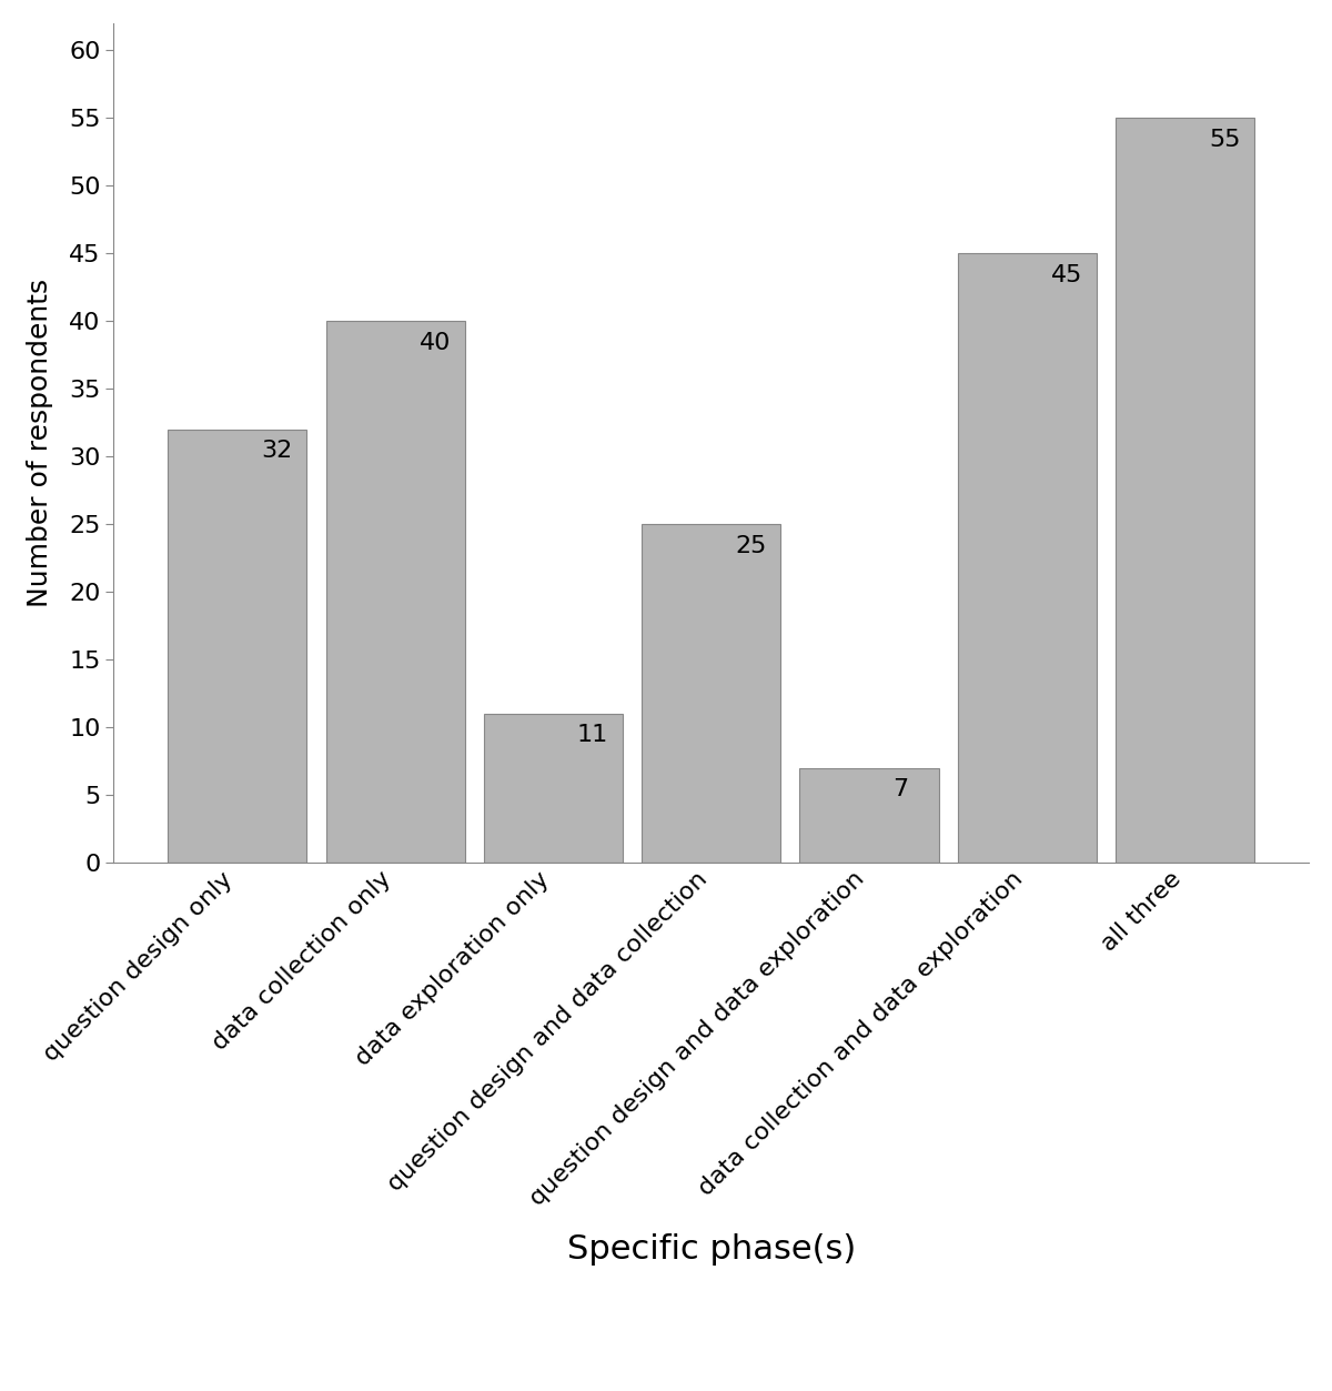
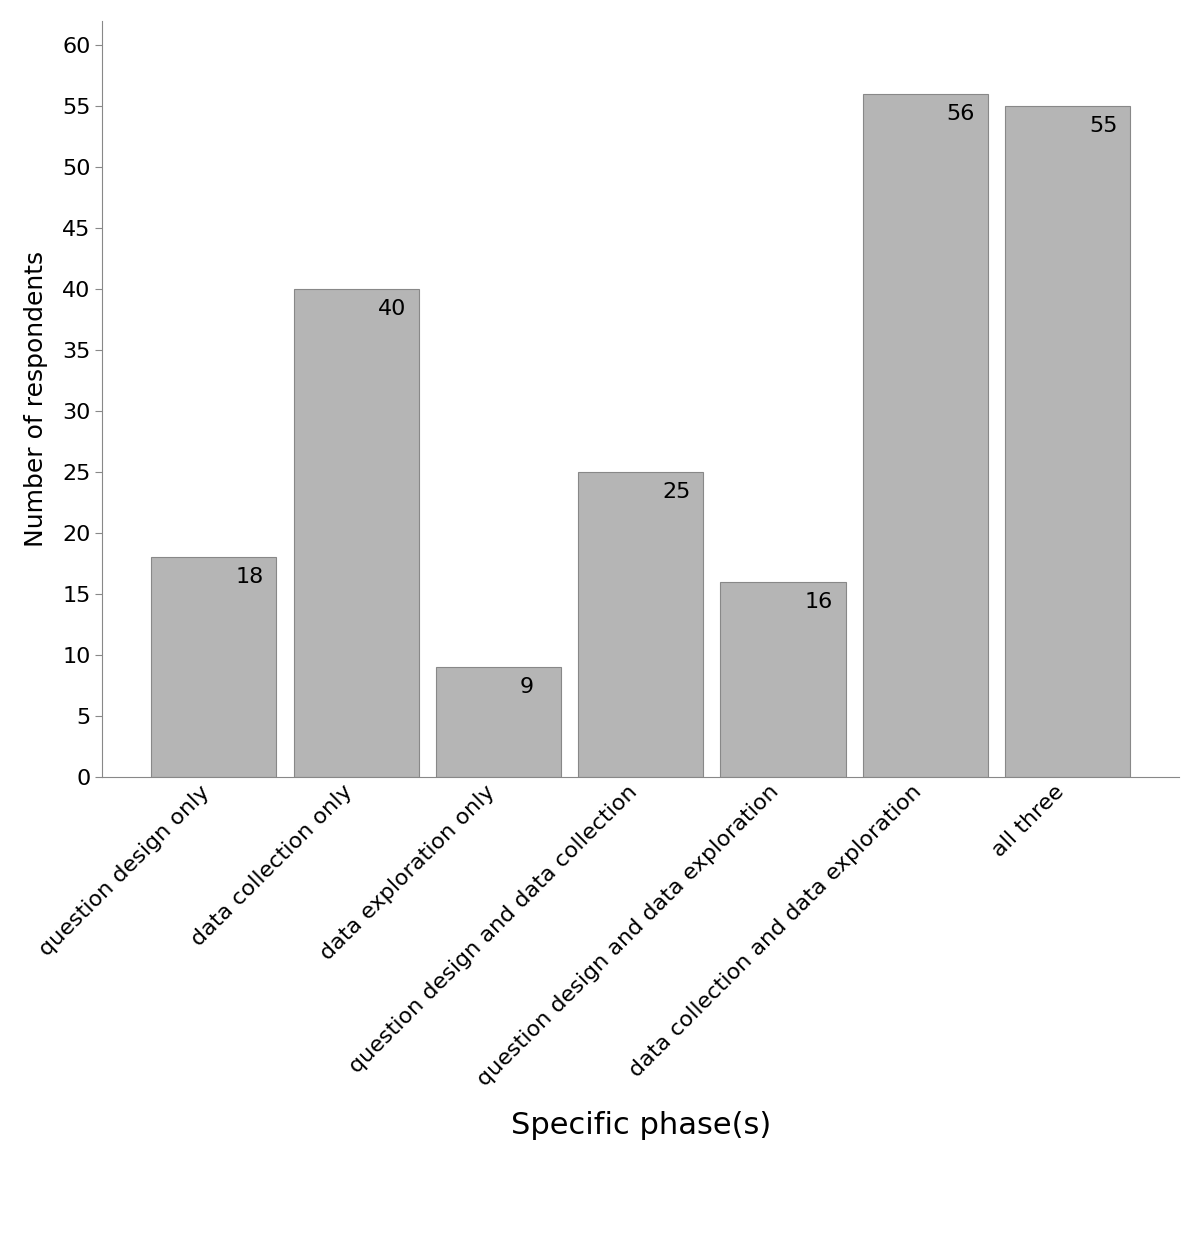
question design only: 32 -> 18
data exploration only: 11 -> 9
question design and data exploration: 7 -> 16
data collection and data exploration: 45 -> 56
